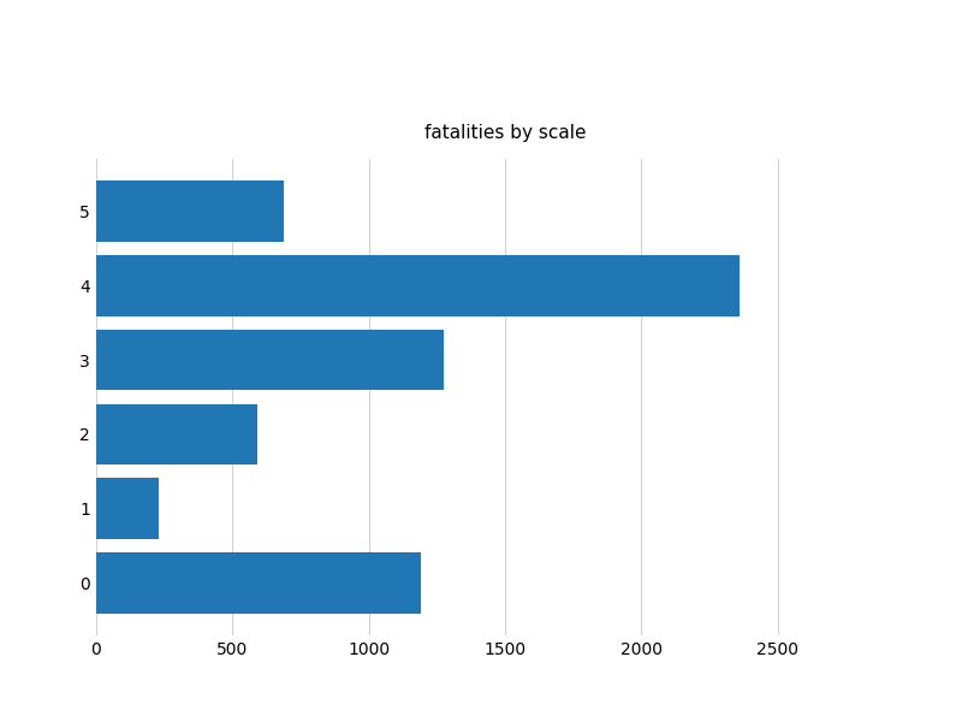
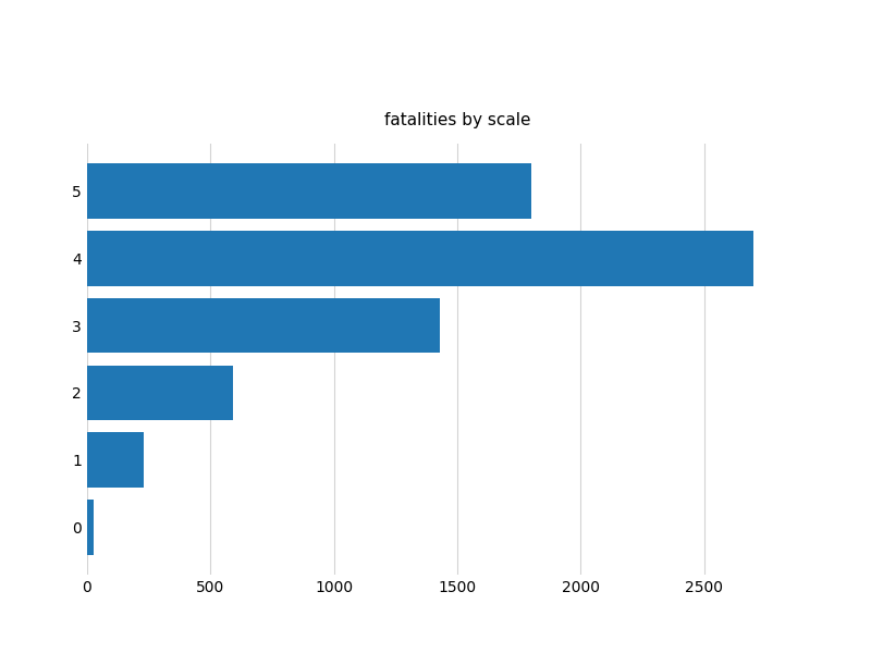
5: 690 -> 1800
4: 2360 -> 2700
3: 1275 -> 1430
0: 1190 -> 25
